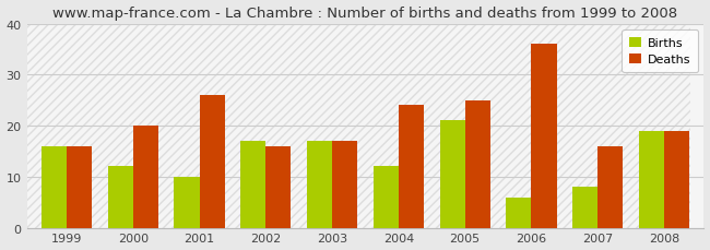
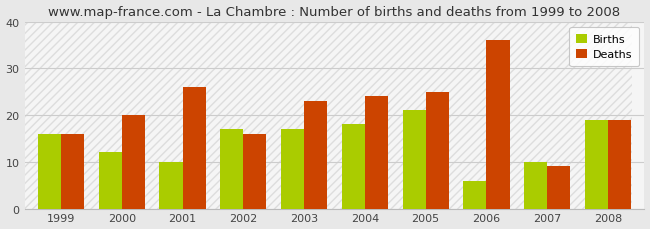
Deaths/2003: 17 -> 23
Births/2004: 12 -> 18
Births/2007: 8 -> 10
Deaths/2007: 16 -> 9
